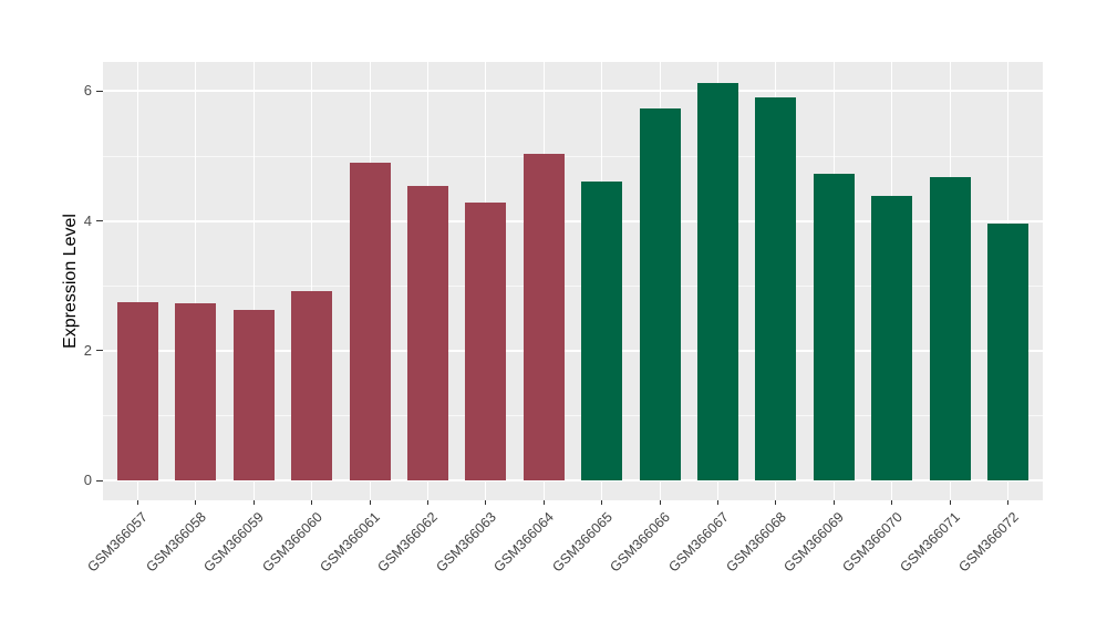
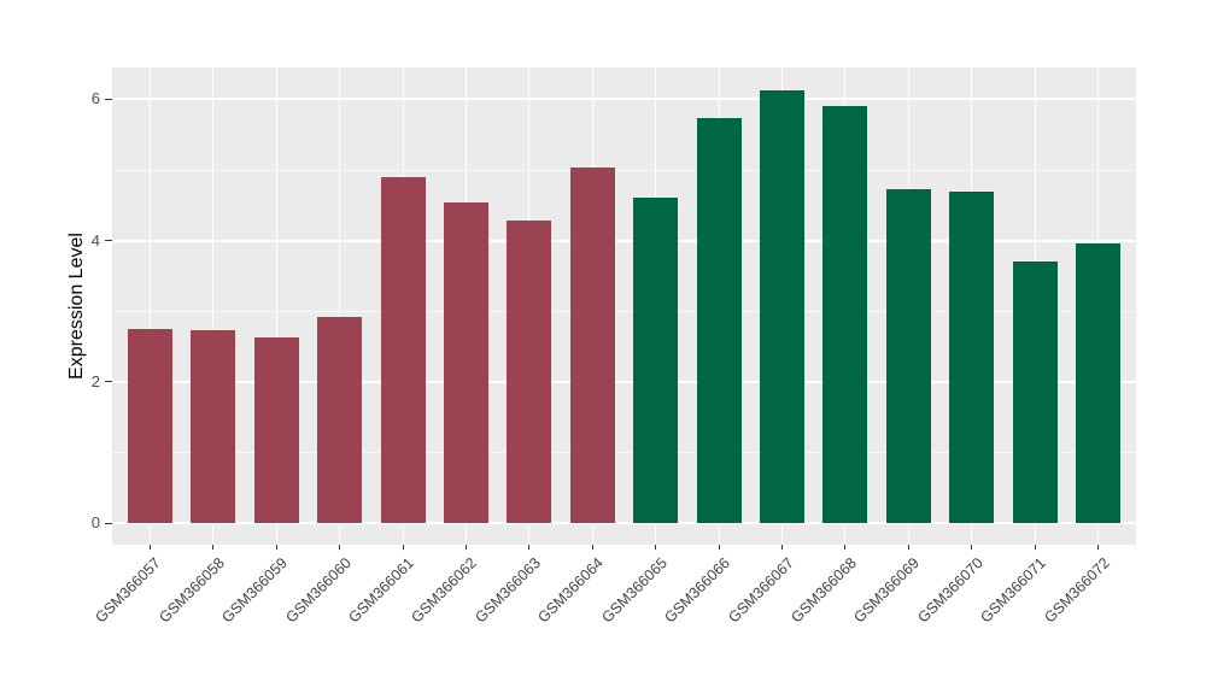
GSM366070: 4.4 -> 4.7
GSM366071: 4.7 -> 3.7
